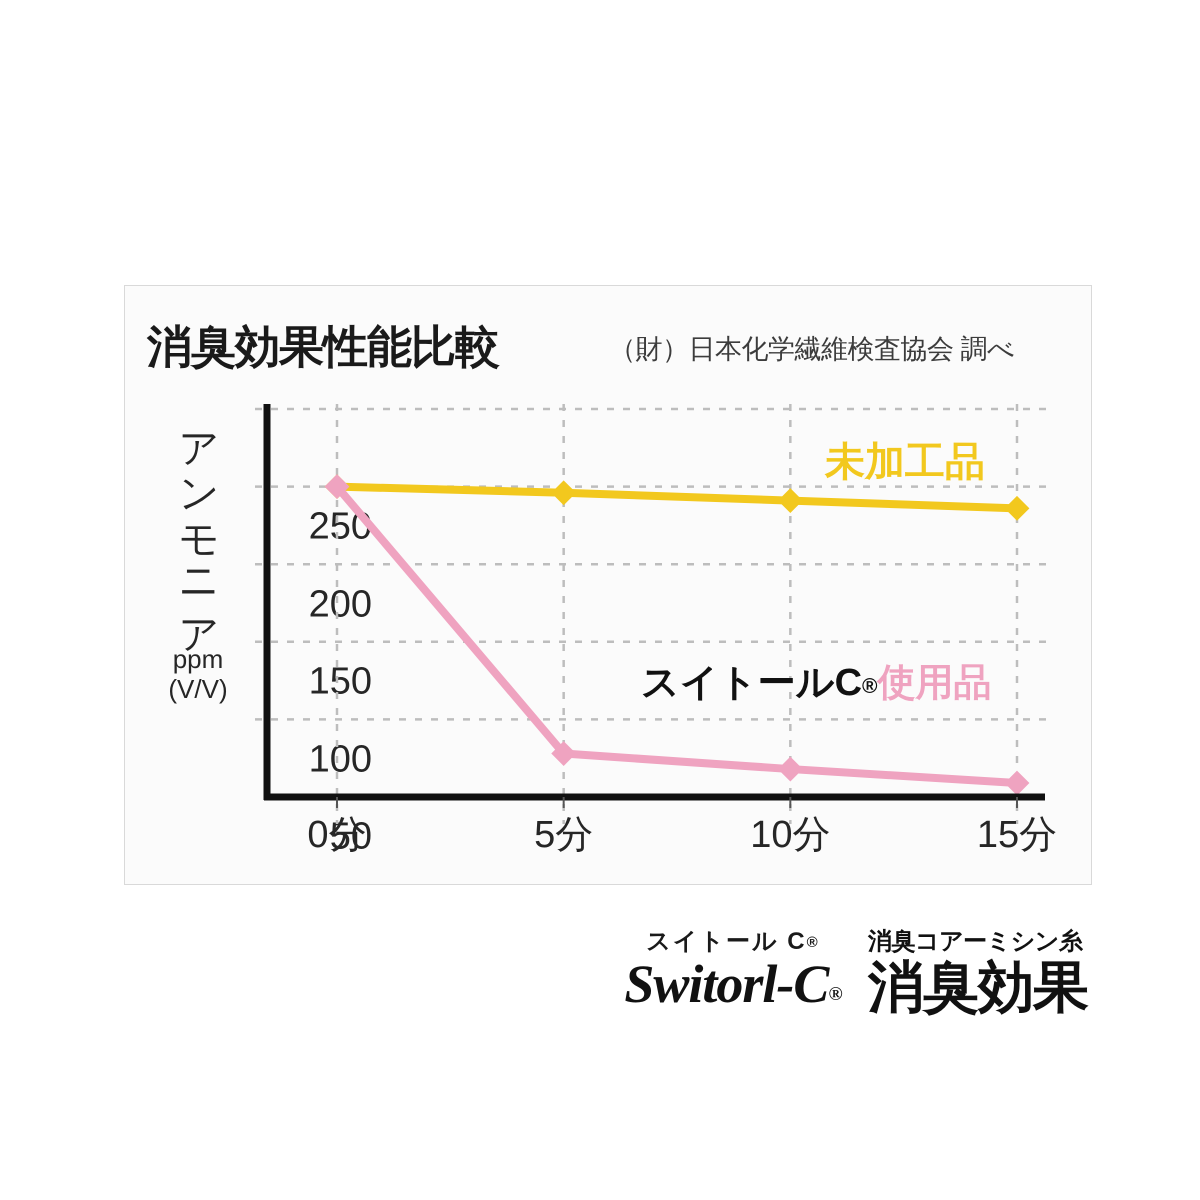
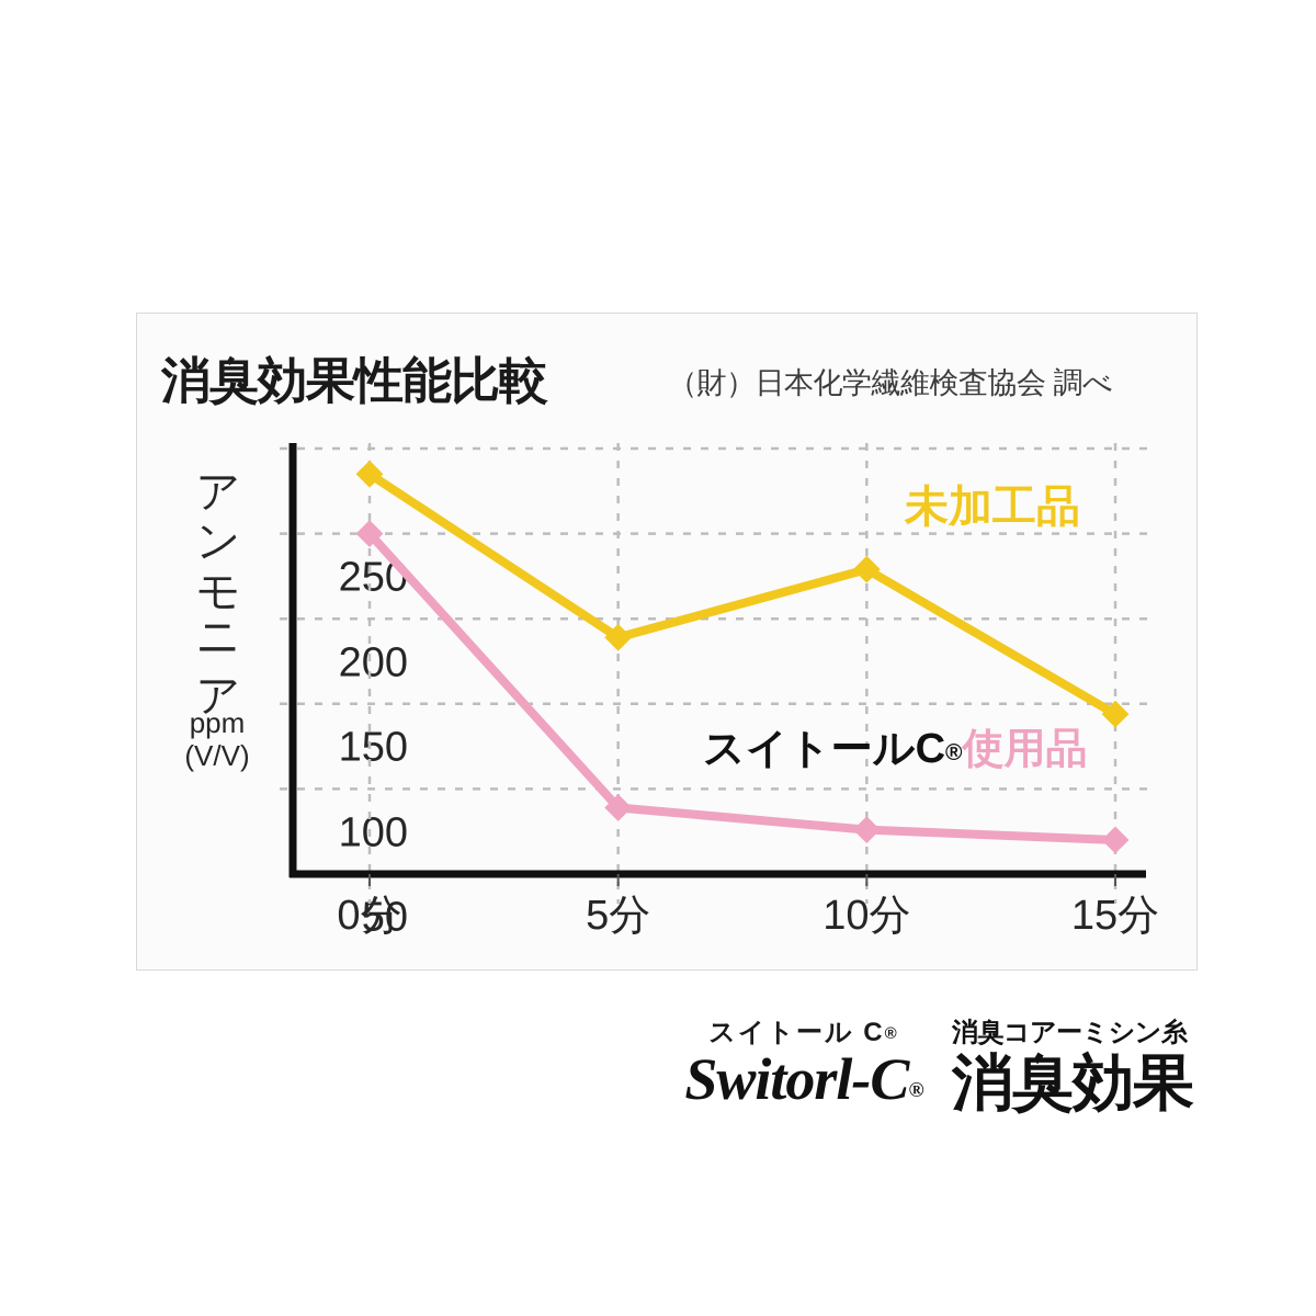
未加工品/0分: 200 -> 235
未加工品/5分: 196 -> 139
スイトールC® 使用品/5分: 28 -> 39
未加工品/10分: 191 -> 179
スイトールC® 使用品/10分: 18 -> 26
未加工品/15分: 186 -> 94
スイトールC® 使用品/15分: 9 -> 20
